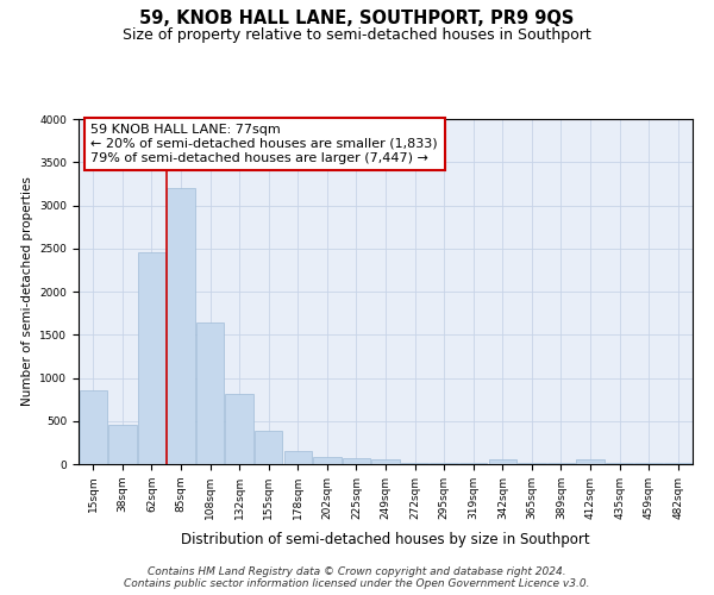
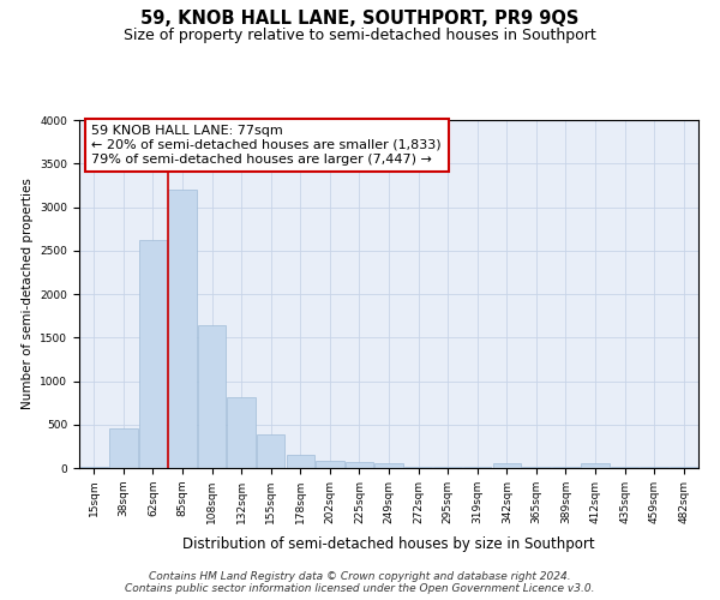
15sqm: 860 -> 20
62sqm: 2460 -> 2620
